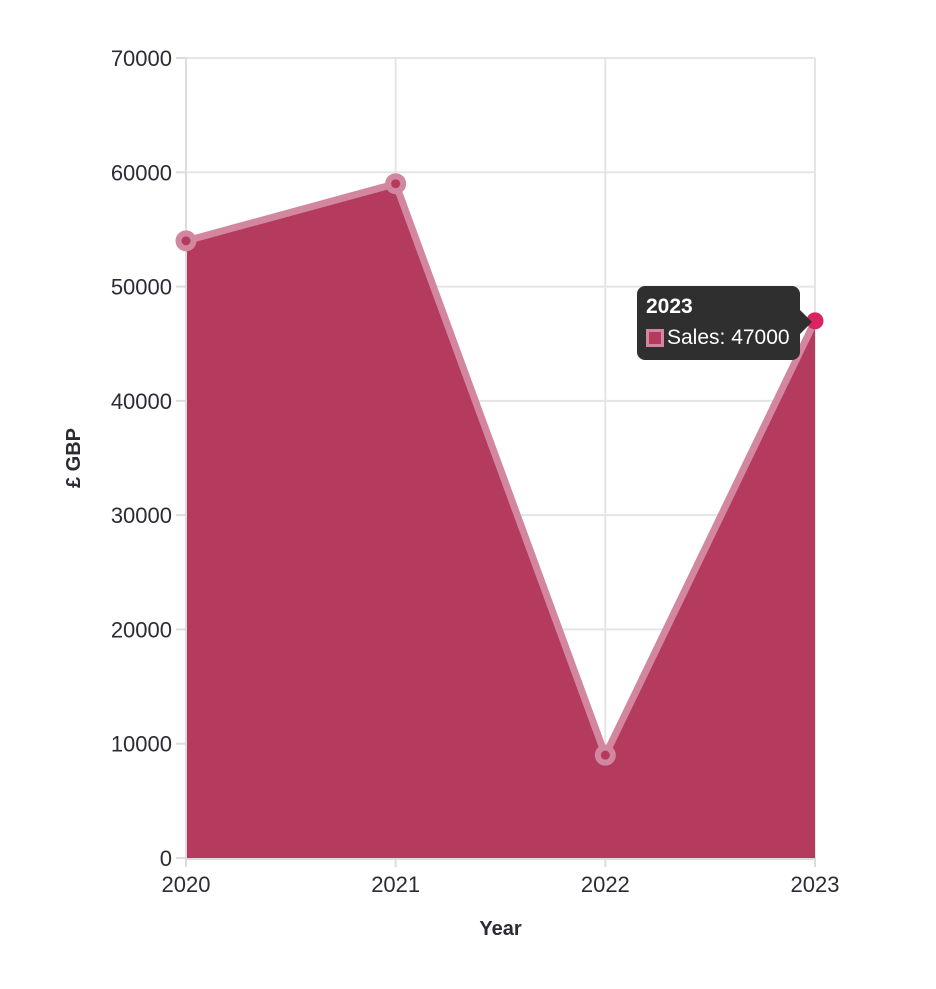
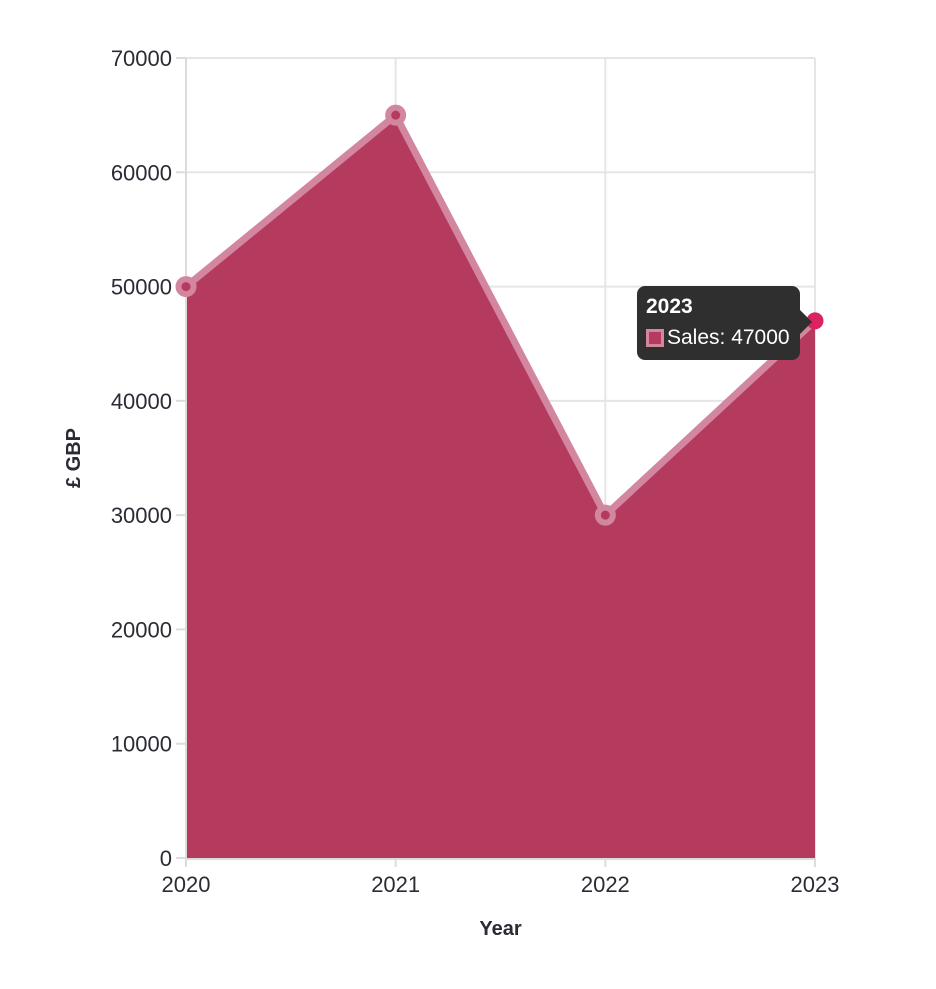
2020: 54000 -> 50000
2021: 59000 -> 65000
2022: 9000 -> 30000
